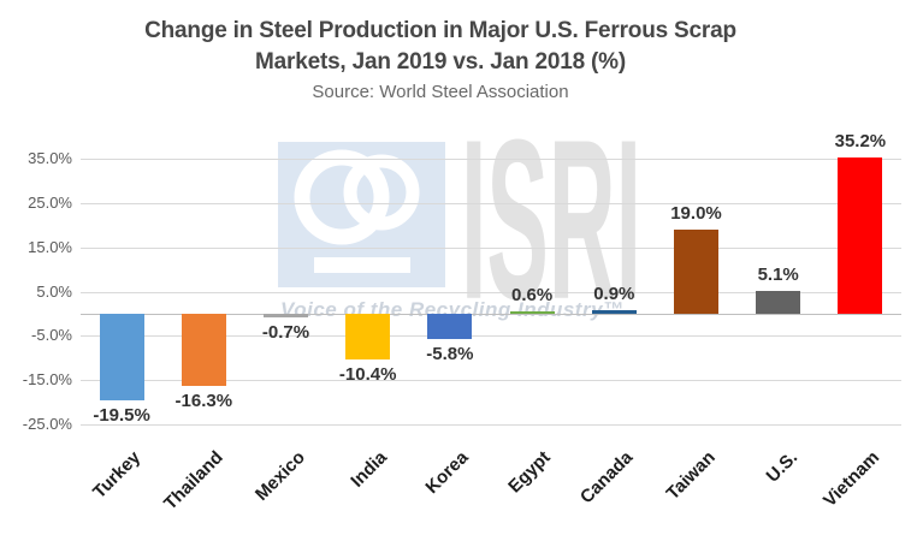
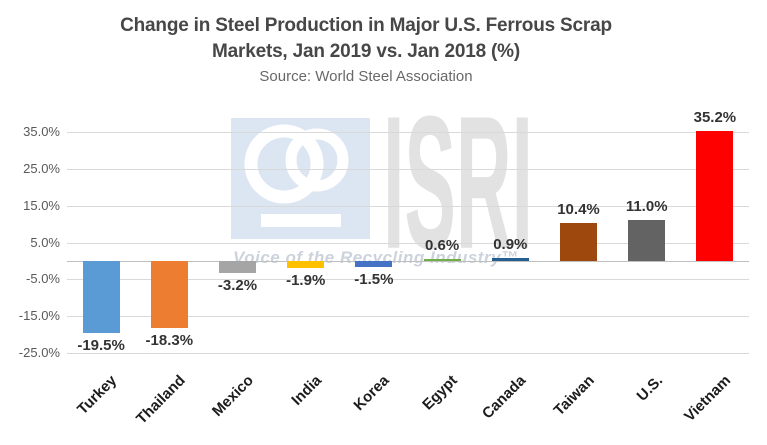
Thailand: -16.3% -> -18.3%
Mexico: -0.7% -> -3.2%
India: -10.4% -> -1.9%
Korea: -5.8% -> -1.5%
Taiwan: 19.0% -> 10.4%
U.S.: 5.1% -> 11.0%
